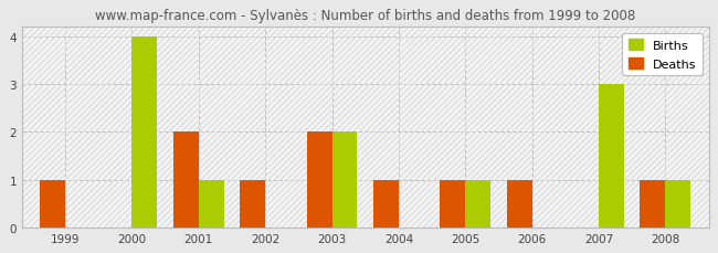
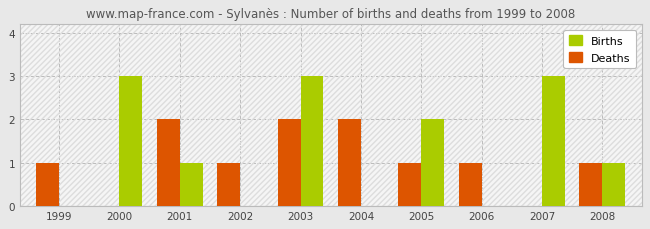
Births/2000: 4 -> 3
Births/2003: 2 -> 3
Deaths/2004: 1 -> 2
Births/2005: 1 -> 2
